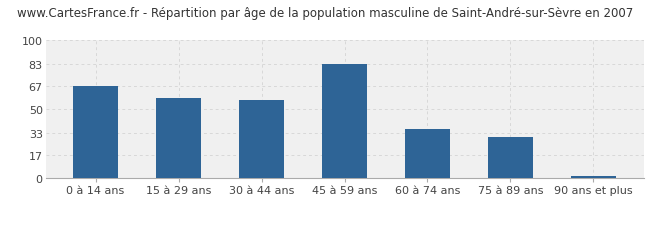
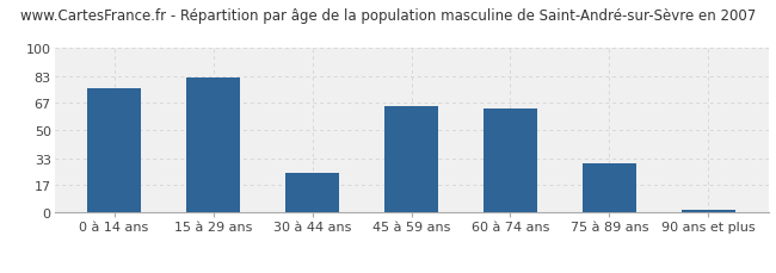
0 à 14 ans: 67 -> 76
15 à 29 ans: 58 -> 82
30 à 44 ans: 57 -> 24
45 à 59 ans: 83 -> 65
60 à 74 ans: 36 -> 63
